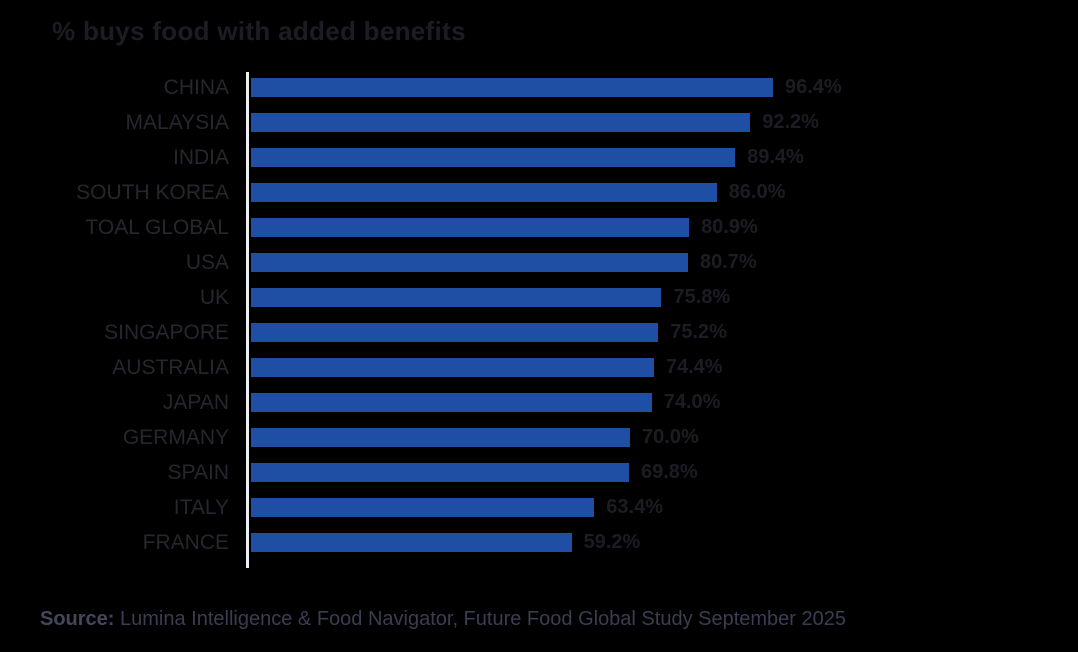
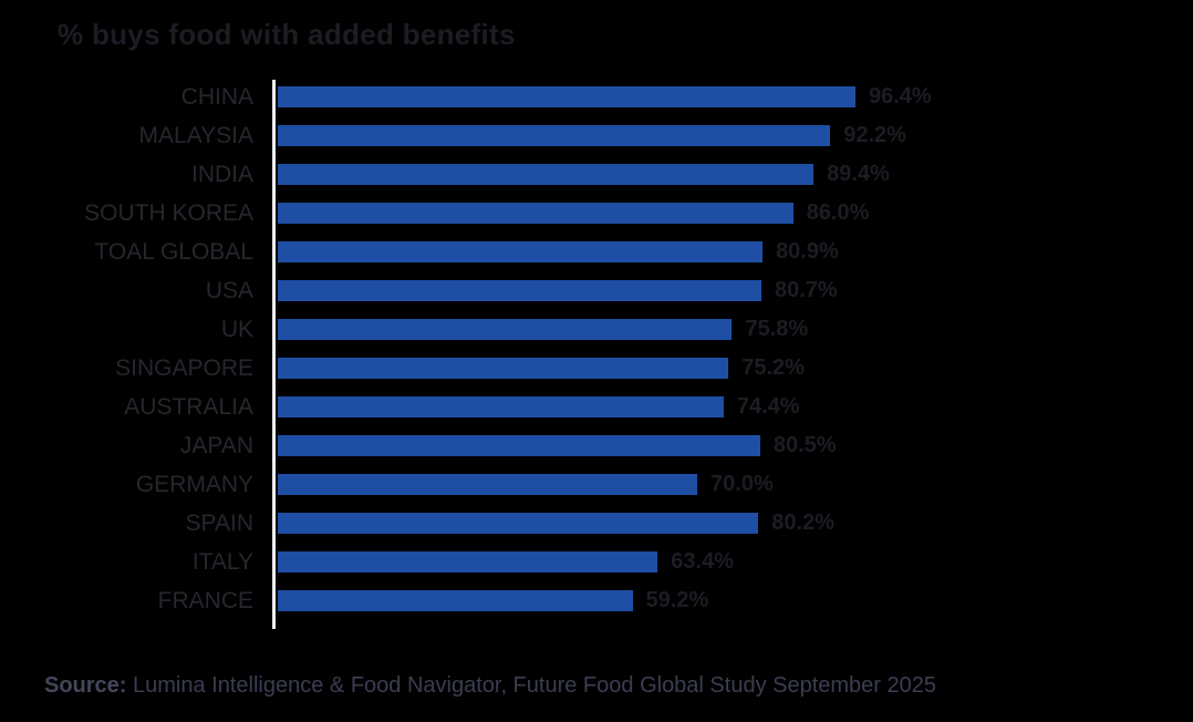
JAPAN: 74.0% -> 80.5%
SPAIN: 69.8% -> 80.2%
